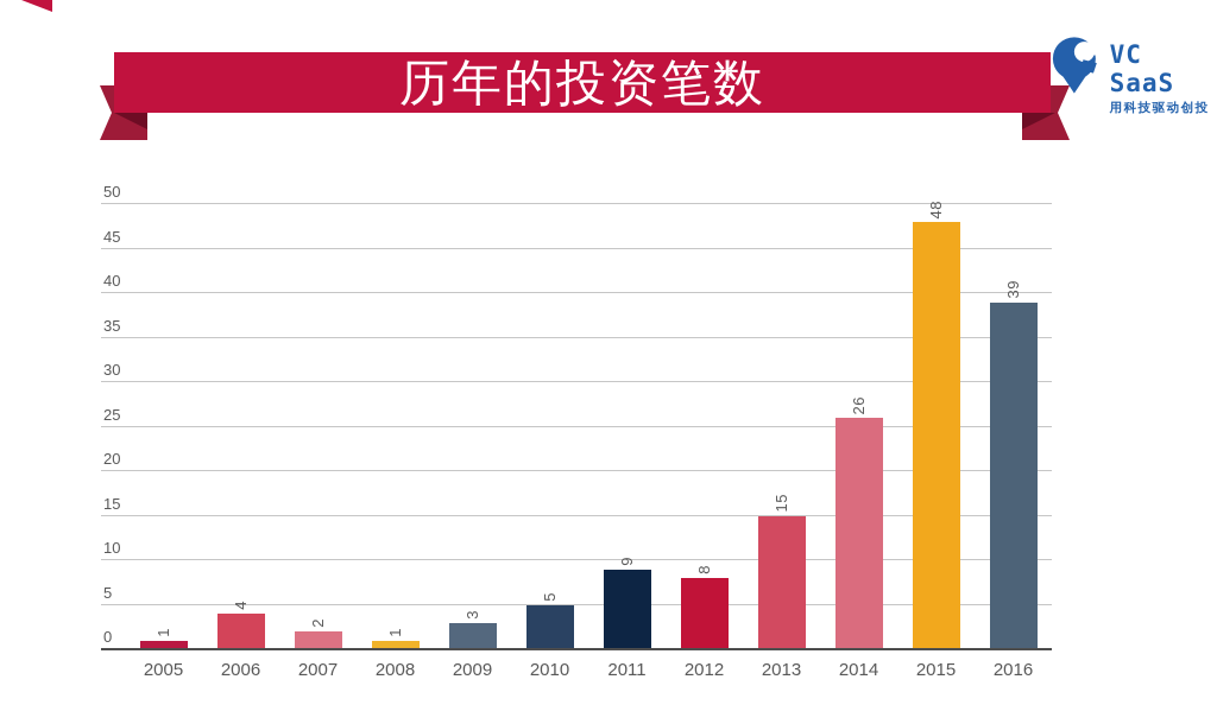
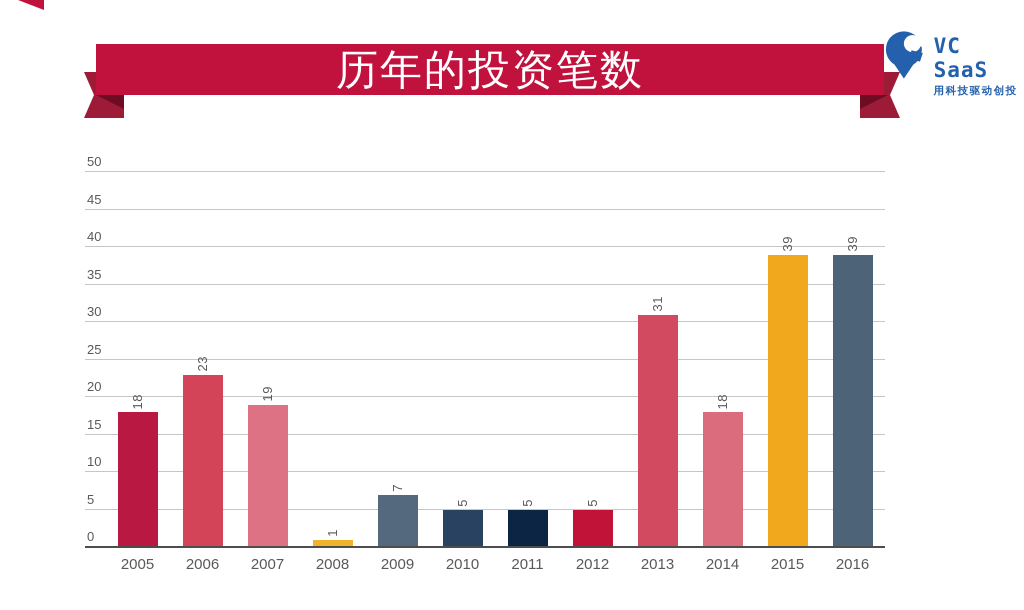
2005: 1 -> 18
2006: 4 -> 23
2007: 2 -> 19
2009: 3 -> 7
2011: 9 -> 5
2012: 8 -> 5
2013: 15 -> 31
2014: 26 -> 18
2015: 48 -> 39
